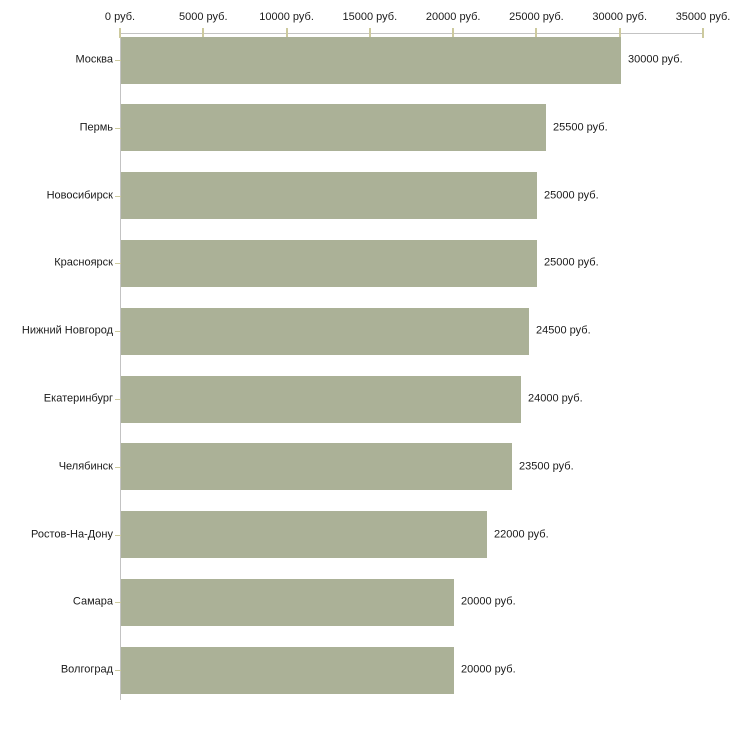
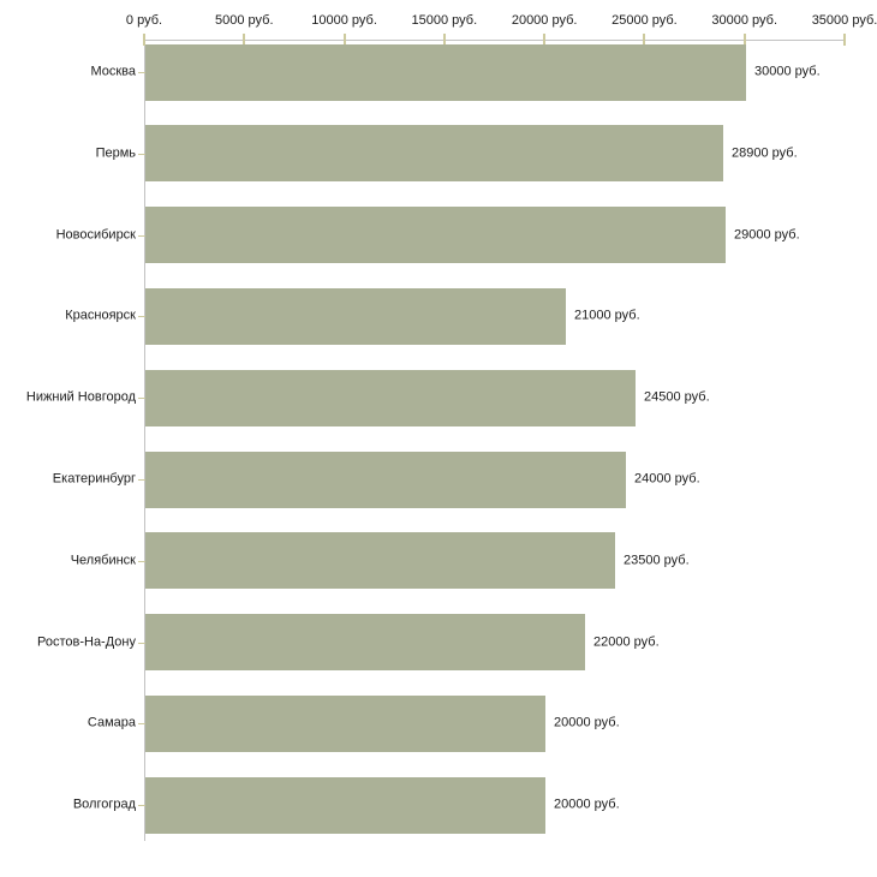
Пермь: 25500 -> 28900
Новосибирск: 25000 -> 29000
Красноярск: 25000 -> 21000
